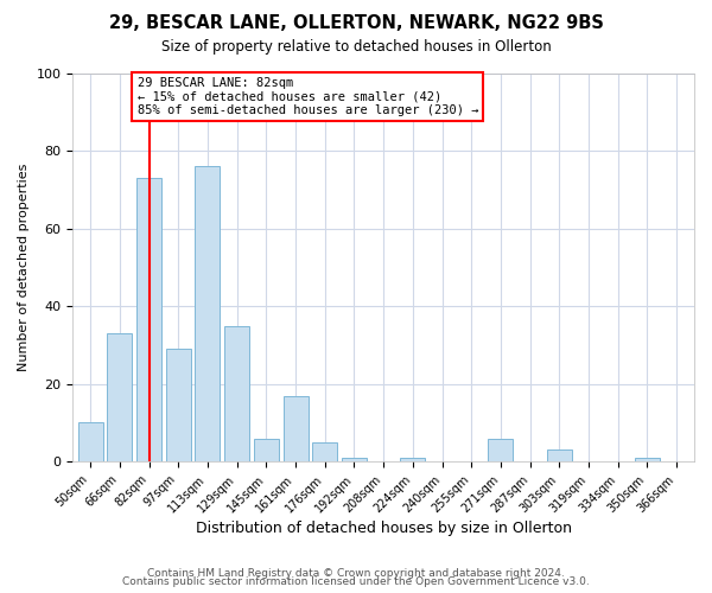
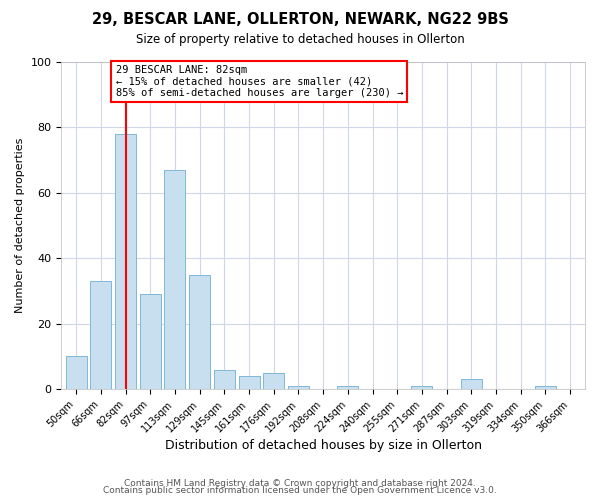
82sqm: 73 -> 78
113sqm: 76 -> 67
161sqm: 17 -> 4
271sqm: 6 -> 1
